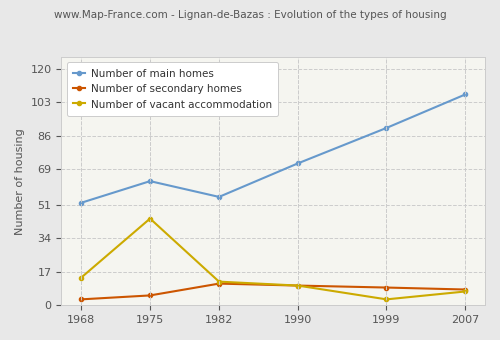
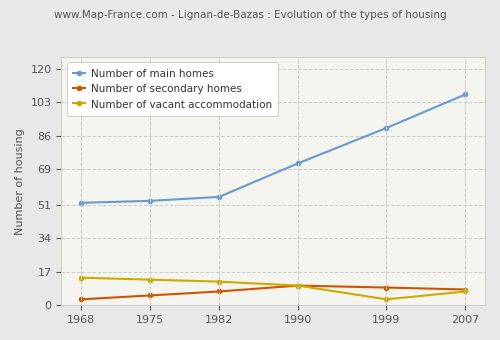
Number of main homes/1975: 63 -> 53
Number of vacant accommodation/1975: 44 -> 13
Number of secondary homes/1982: 11 -> 7
